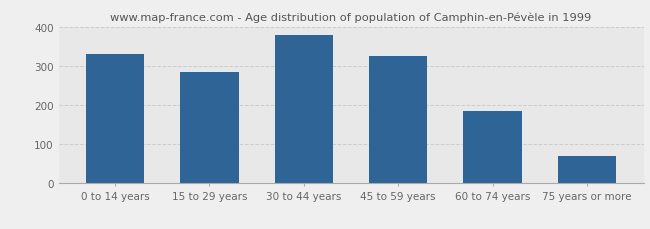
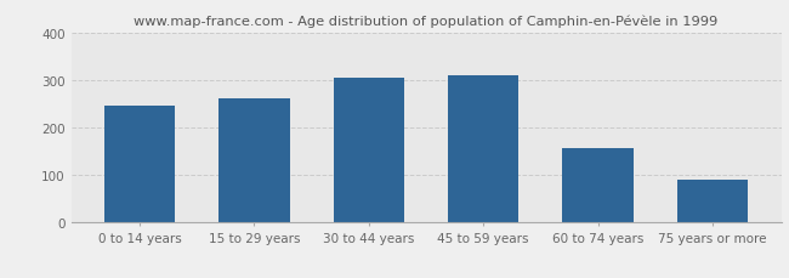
0 to 14 years: 330 -> 245
15 to 29 years: 285 -> 260
30 to 44 years: 378 -> 305
45 to 59 years: 326 -> 310
60 to 74 years: 184 -> 155
75 years or more: 68 -> 90
